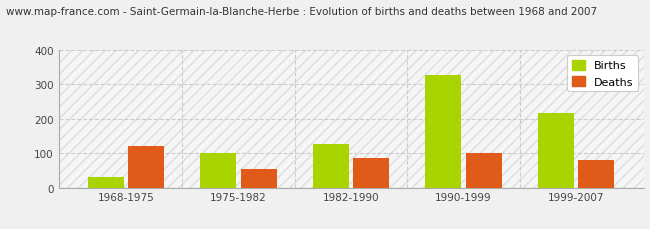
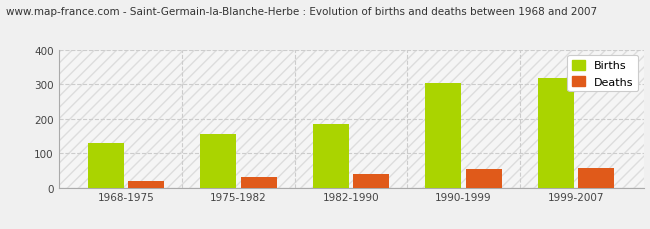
Births/1968-1975: 30 -> 130
Deaths/1968-1975: 120 -> 18
Births/1975-1982: 100 -> 155
Deaths/1975-1982: 55 -> 32
Births/1982-1990: 125 -> 183
Deaths/1982-1990: 85 -> 40
Births/1990-1999: 325 -> 302
Deaths/1990-1999: 100 -> 55
Births/1999-2007: 215 -> 318
Deaths/1999-2007: 80 -> 57
